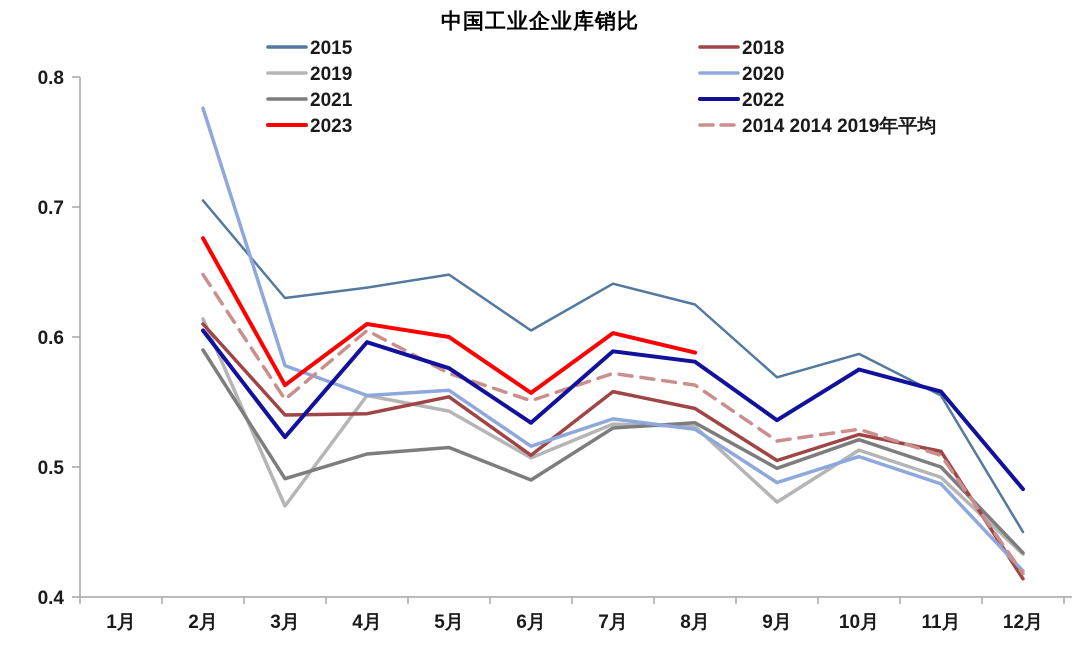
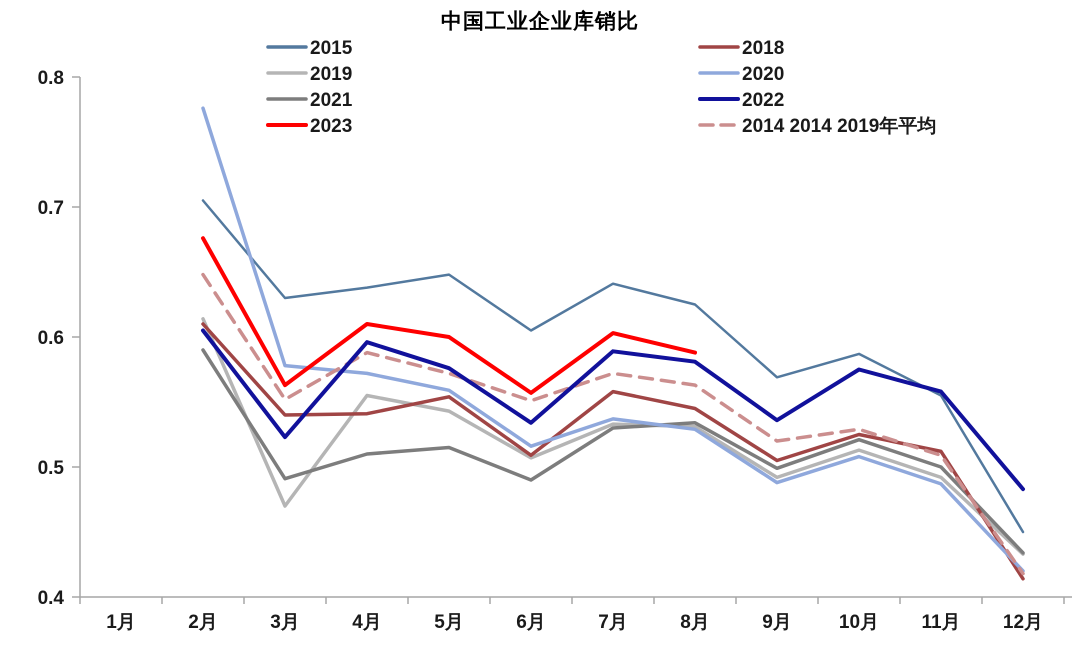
2020/4月: 0.555 -> 0.572
2014 2014 2019年平均/4月: 0.605 -> 0.588
2019/9月: 0.473 -> 0.492
